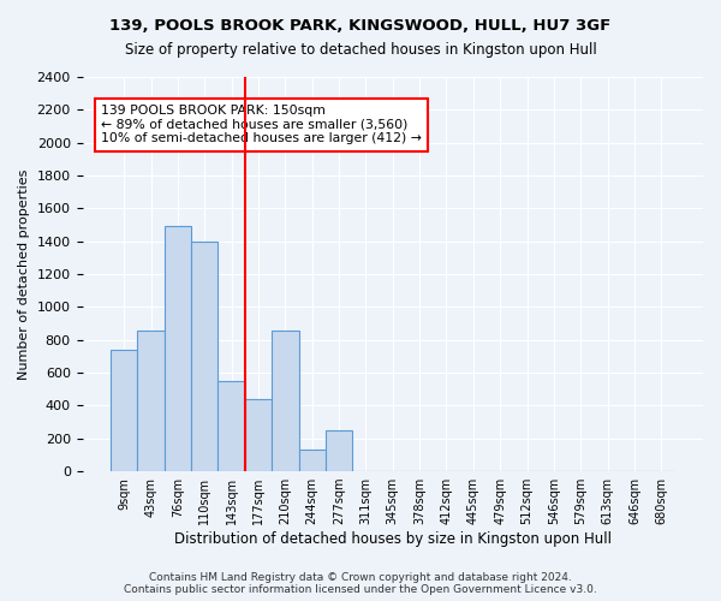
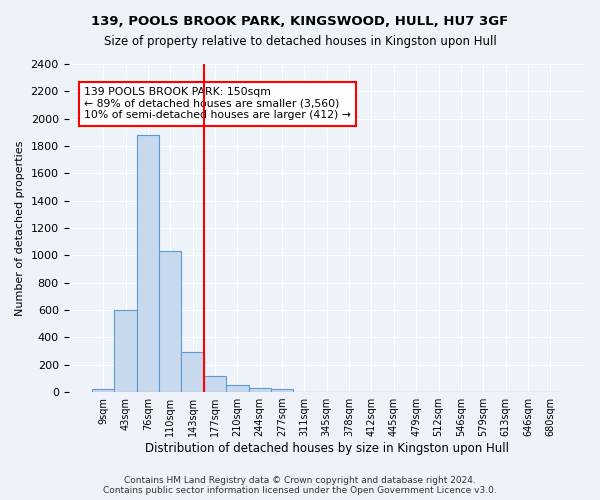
9sqm: 740 -> 20
43sqm: 860 -> 600
76sqm: 1490 -> 1880
110sqm: 1400 -> 1030
143sqm: 550 -> 290
177sqm: 440 -> 120
210sqm: 860 -> 50
244sqm: 130 -> 30
277sqm: 250 -> 20
